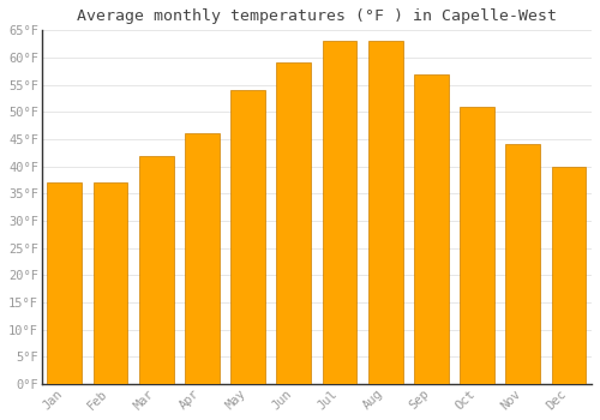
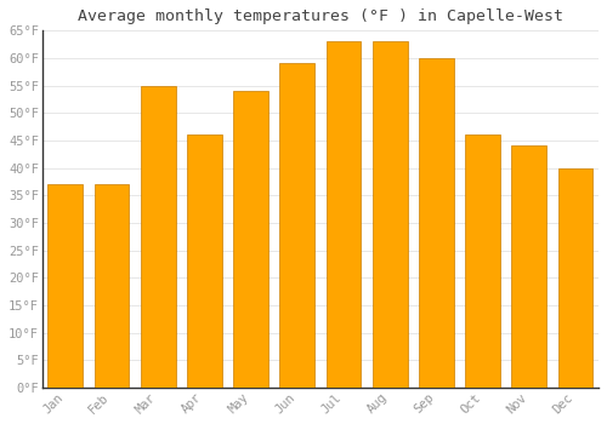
Mar: 42°F -> 55°F
Sep: 57°F -> 60°F
Oct: 51°F -> 46°F
